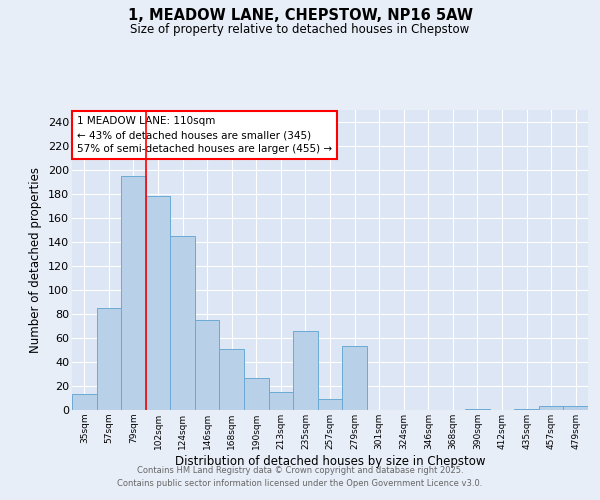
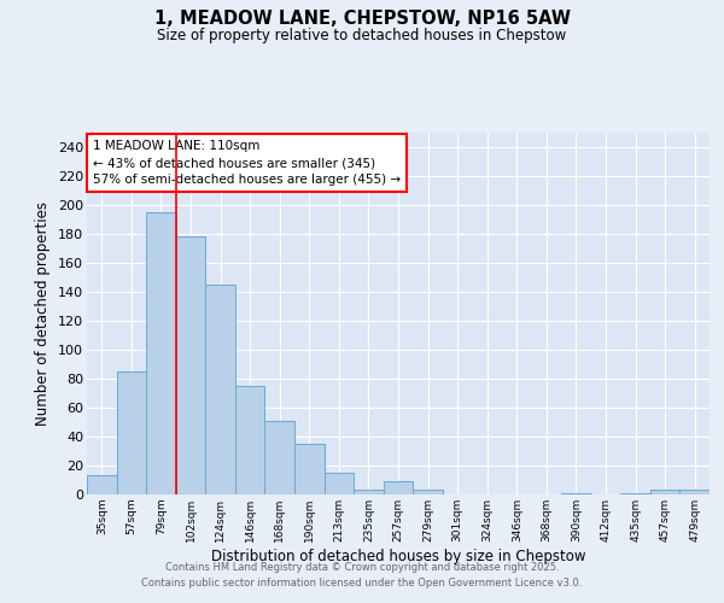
190sqm: 27 -> 35
235sqm: 66 -> 3
279sqm: 53 -> 3
